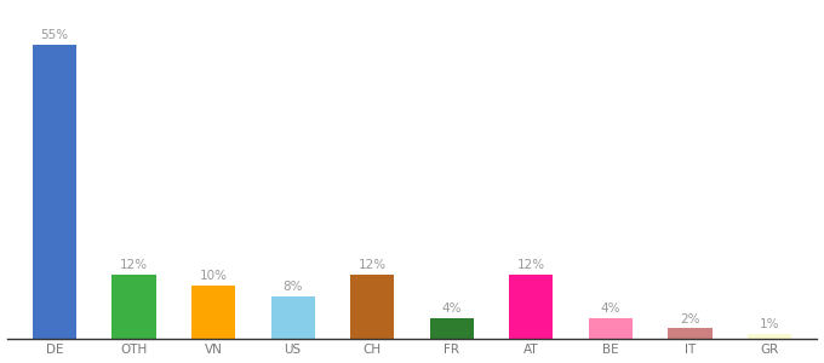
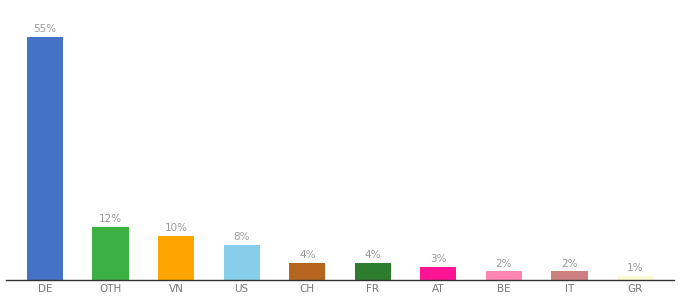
CH: 12% -> 4%
AT: 12% -> 3%
BE: 4% -> 2%
